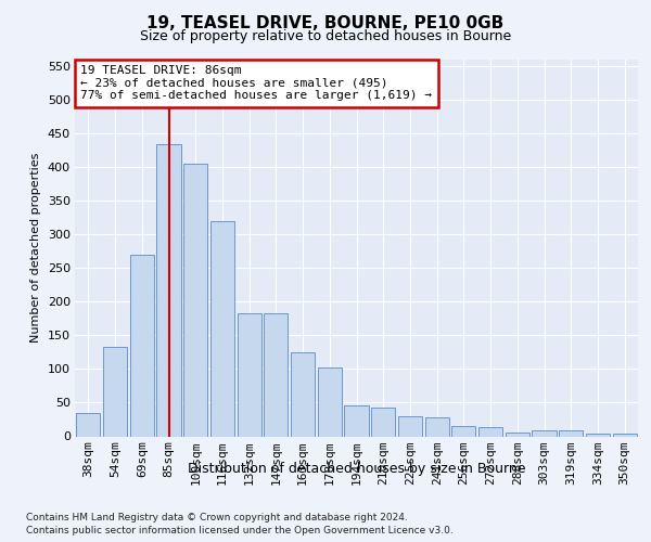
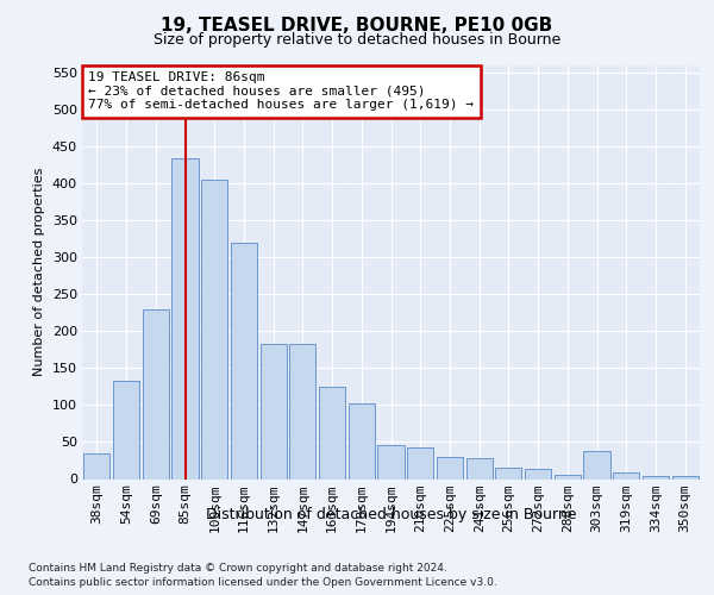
69sqm: 270 -> 230
303sqm: 9 -> 38
